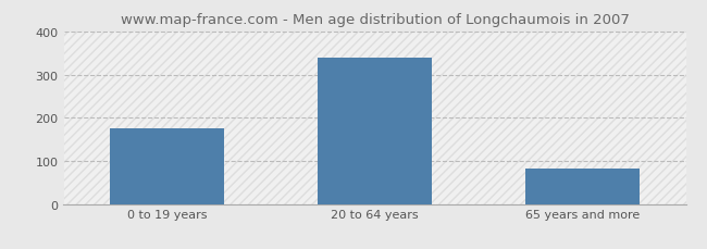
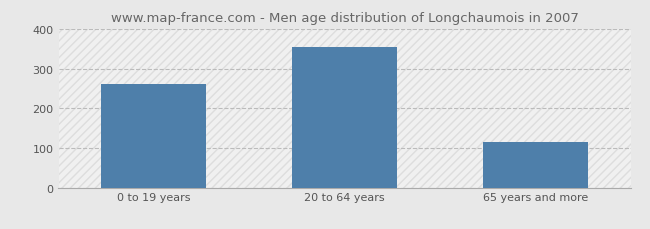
0 to 19 years: 175 -> 260
20 to 64 years: 340 -> 355
65 years and more: 83 -> 115
